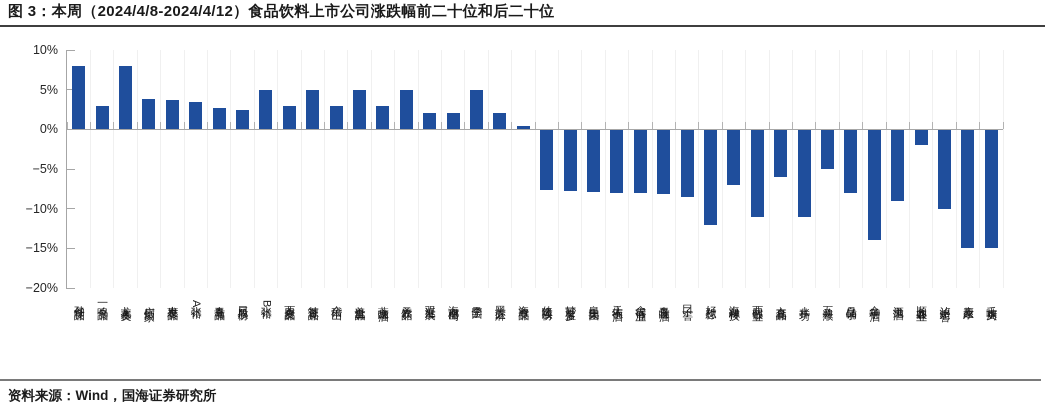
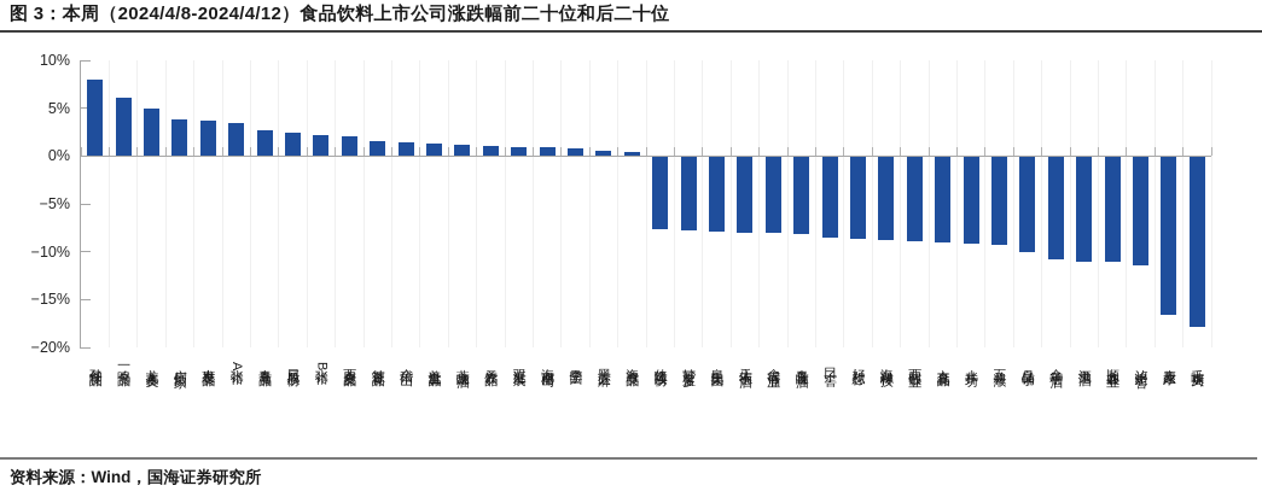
一鸣食品: 3% -> 6%
龙大美食: 8% -> 5%
张裕B: 5% -> 2%
西麦食品: 3% -> 2%
甘源食品: 5% -> 2%
会稽山: 3% -> 1%
盖世食品: 5% -> 1%
燕京啤酒: 3% -> 1%
养元饮品: 5% -> 1%
双汇发展: 2% -> 1%
海南椰岛: 2% -> 1%
李子园: 5% -> 1%
黑芝麻: 2% -> 1%
好想你: -12% -> -9%
海融科技: -7% -> -9%
西部牧业: -11% -> -9%
立高食品: -6% -> -9%
水井坊: -11% -> -9%
五粮液: -5% -> -9%
良品铺子: -8% -> -10%
金种子酒: -14% -> -11%
酒鬼酒: -9% -> -11%
顺鑫农业: -2% -> -11%
泸州老窖: -10% -> -11%
麦趣尔: -15% -> -17%
千味央厨: -15% -> -18%
